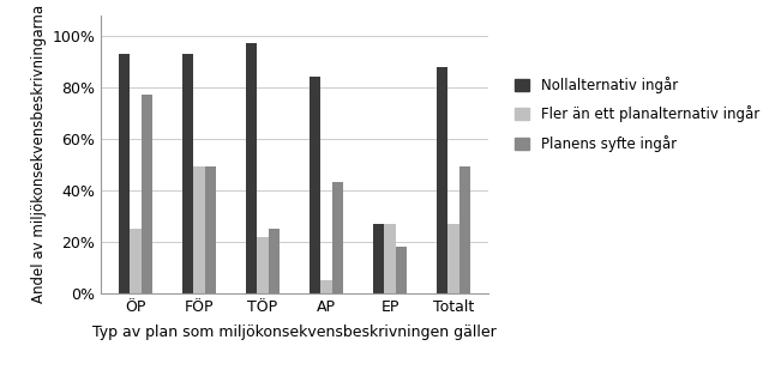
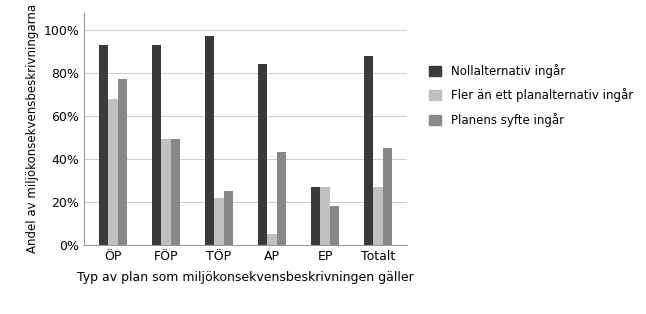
Fler än ett planalternativ ingår/ÖP: 25% -> 68%
Planens syfte ingår/Totalt: 49% -> 45%
